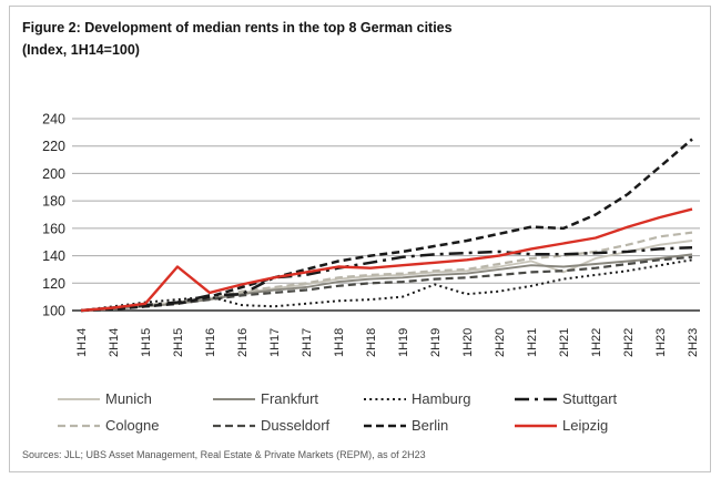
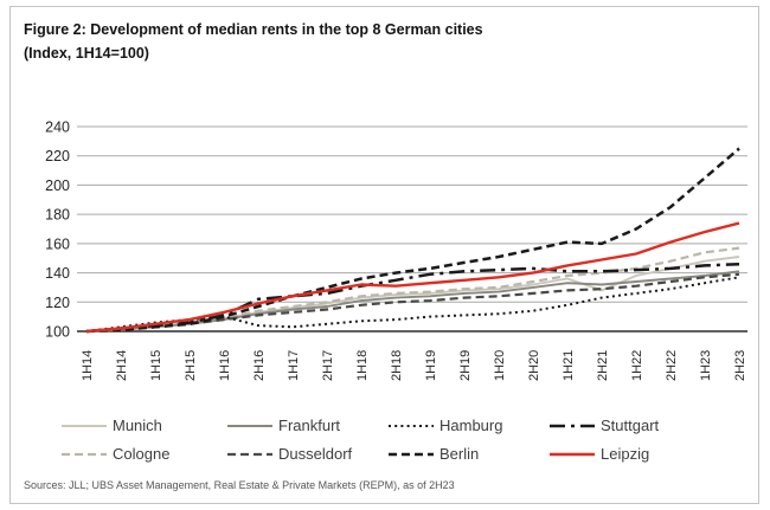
Leipzig/2H15: 132 -> 108
Stuttgart/2H16: 112 -> 122
Hamburg/2H19: 119 -> 111
